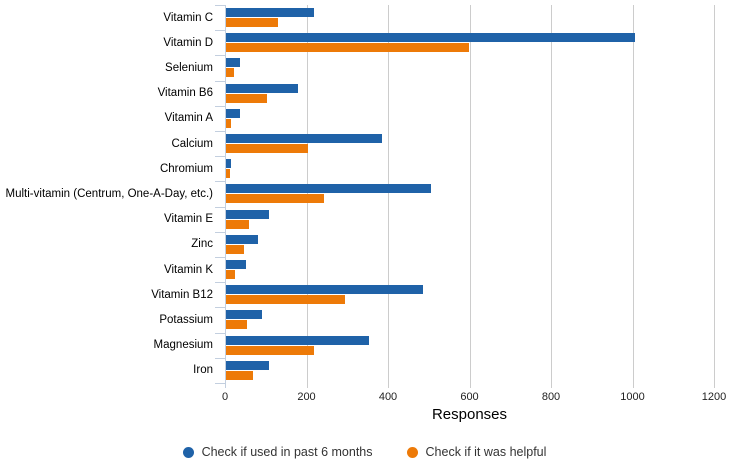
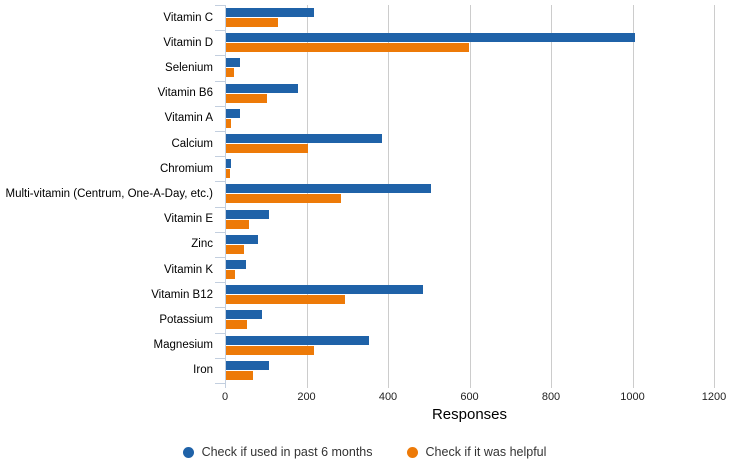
Check if it was helpful/Multi-vitamin (Centrum, One-A-Day, etc.): 240 -> 280
